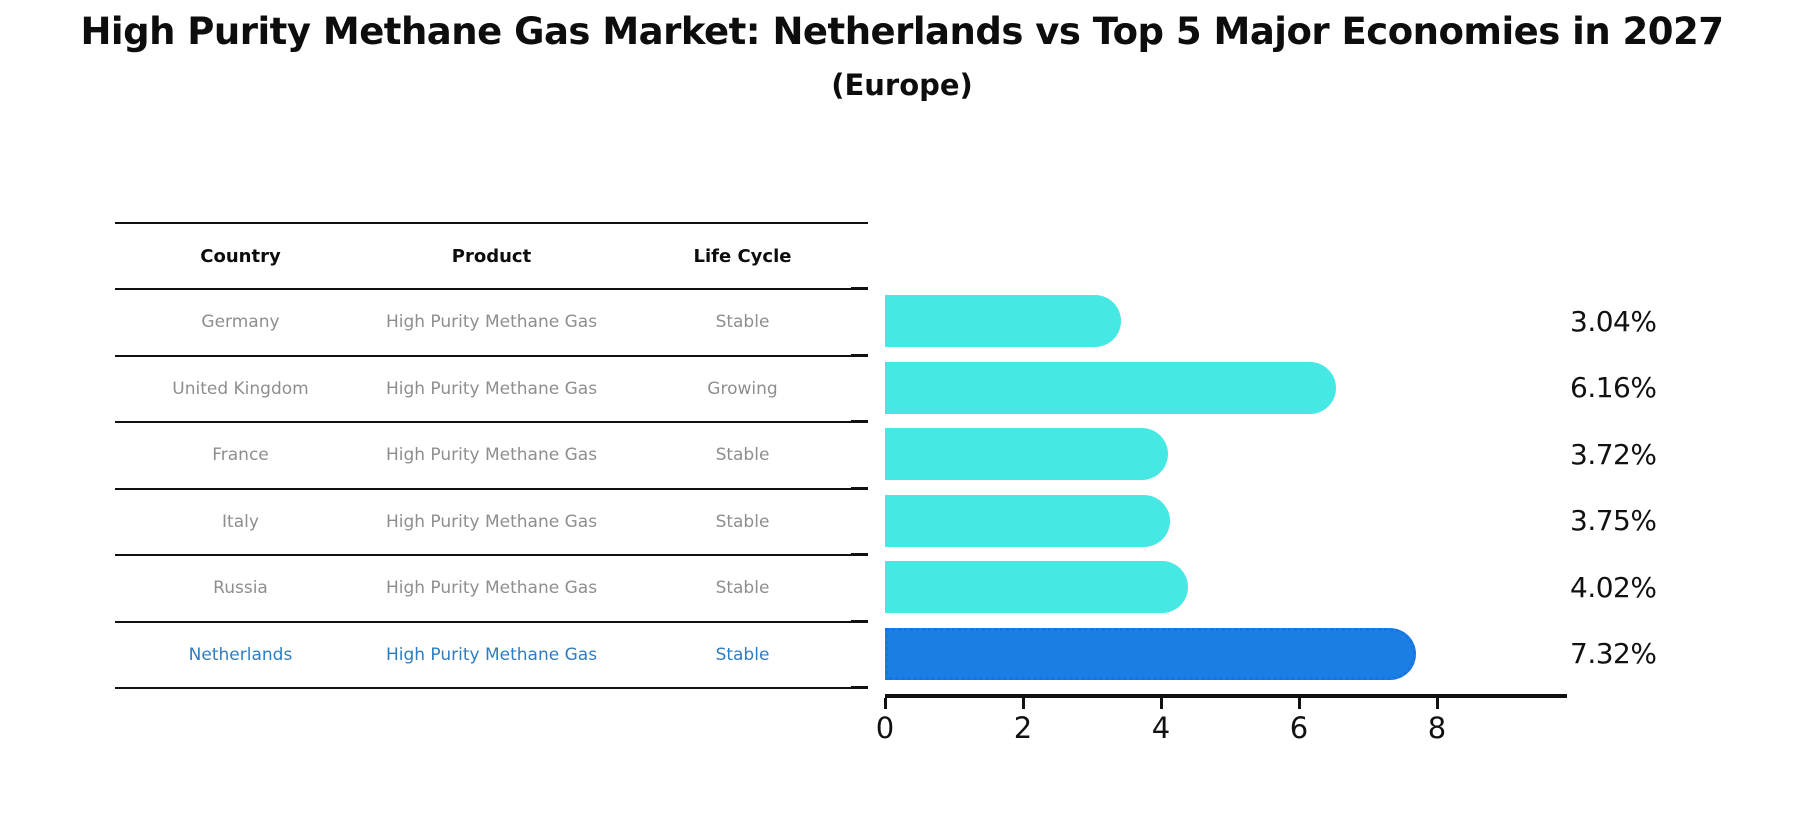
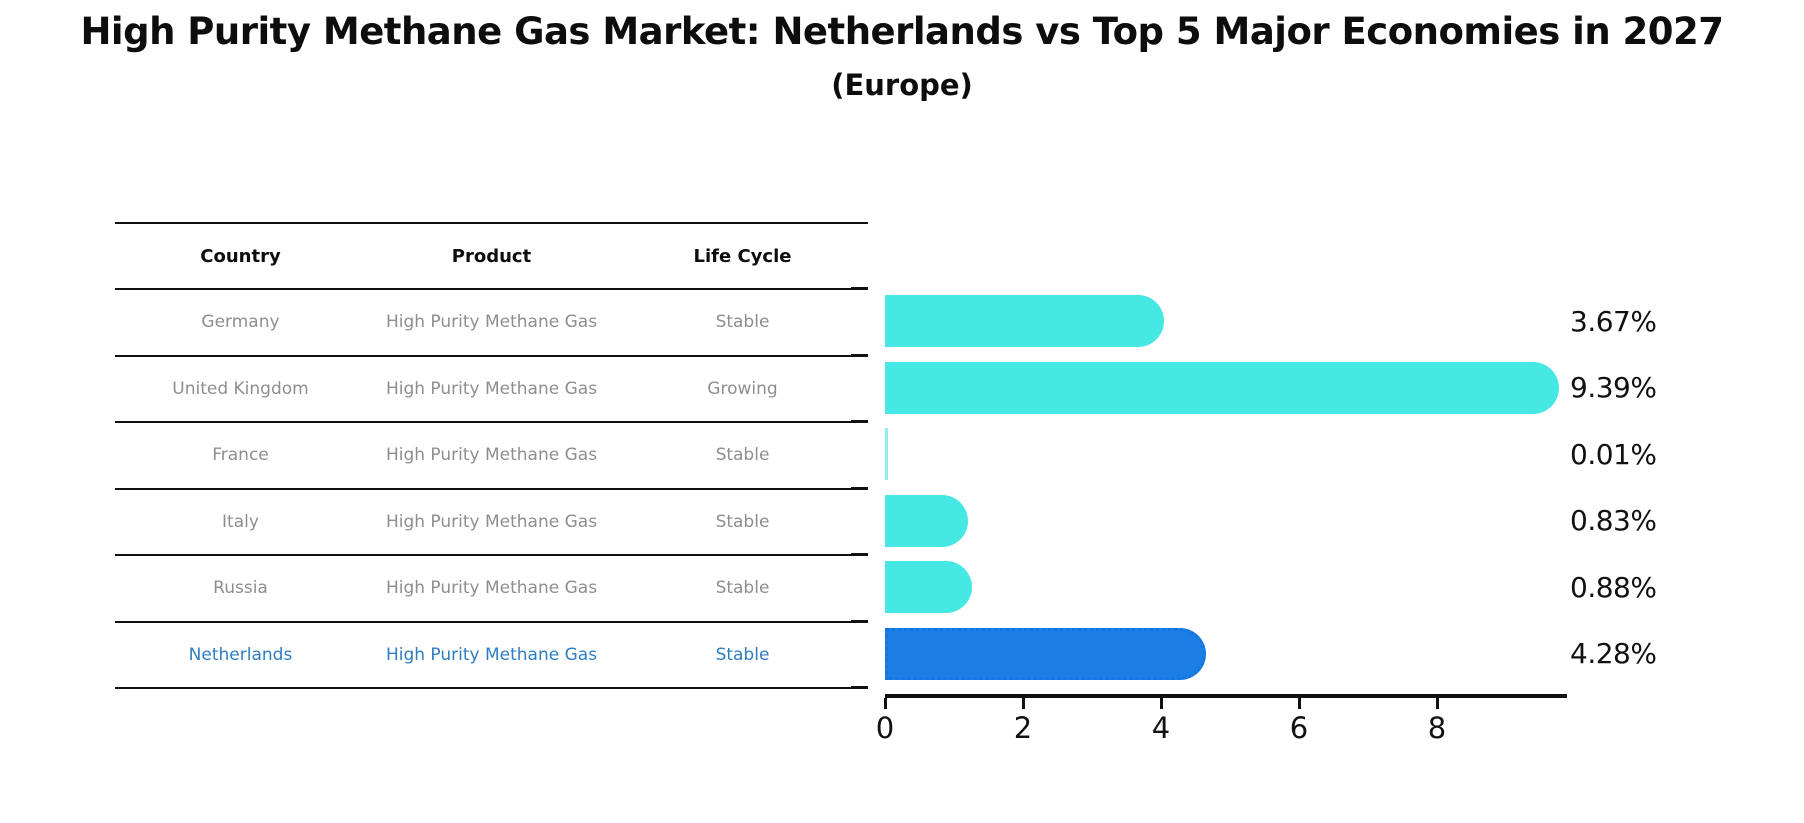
Germany: 3.04% -> 3.67%
United Kingdom: 6.16% -> 9.39%
France: 3.72% -> 0.01%
Italy: 3.75% -> 0.83%
Russia: 4.02% -> 0.88%
Netherlands: 7.32% -> 4.28%
